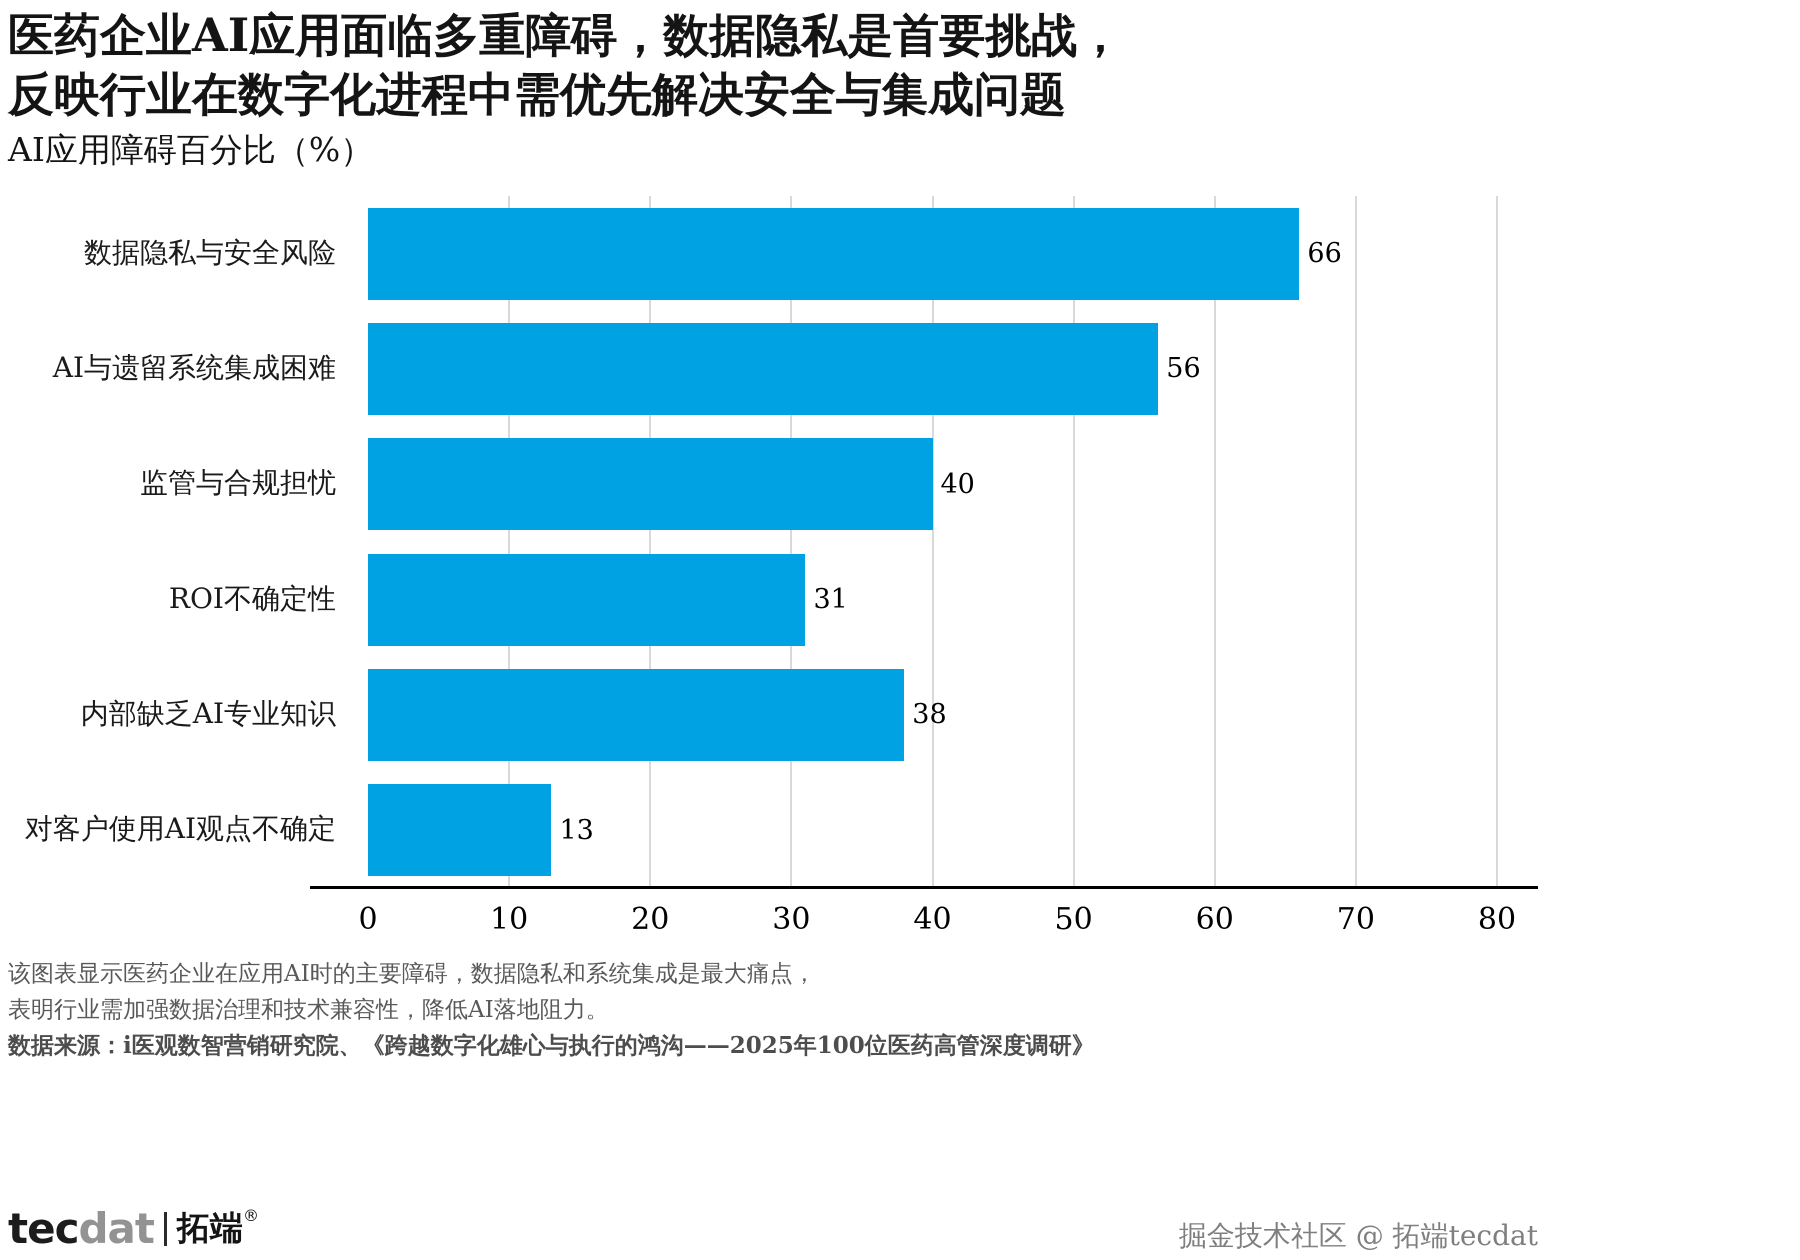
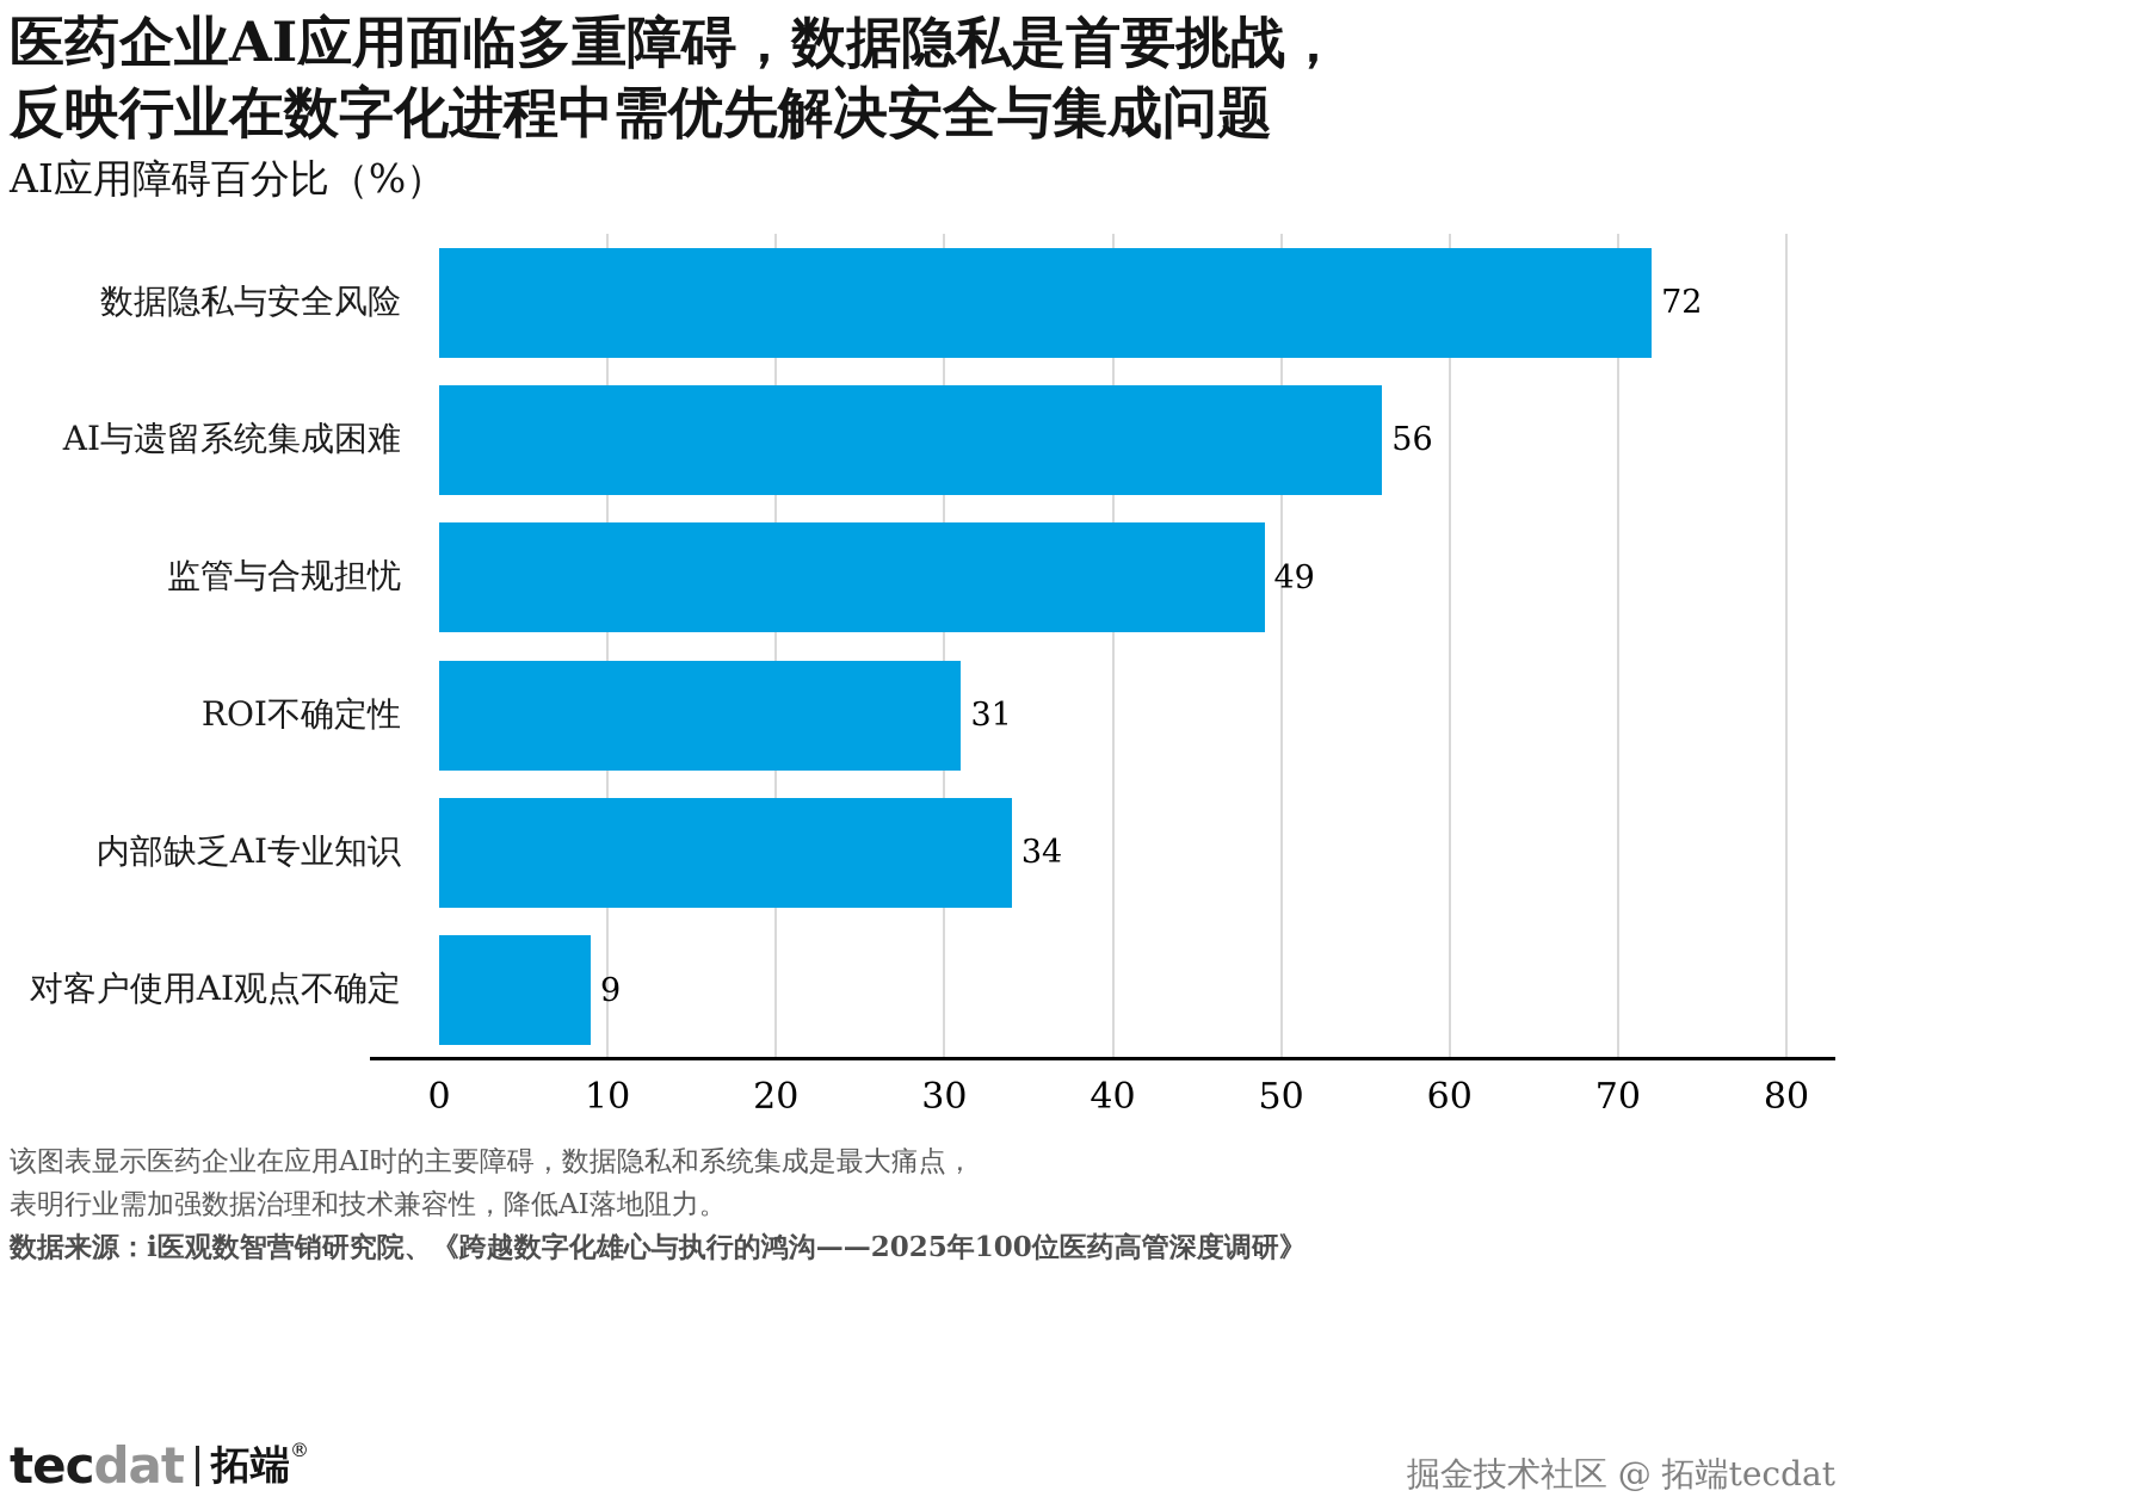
数据隐私与安全风险: 66 -> 72
监管与合规担忧: 40 -> 49
内部缺乏AI专业知识: 38 -> 34
对客户使用AI观点不确定: 13 -> 9
